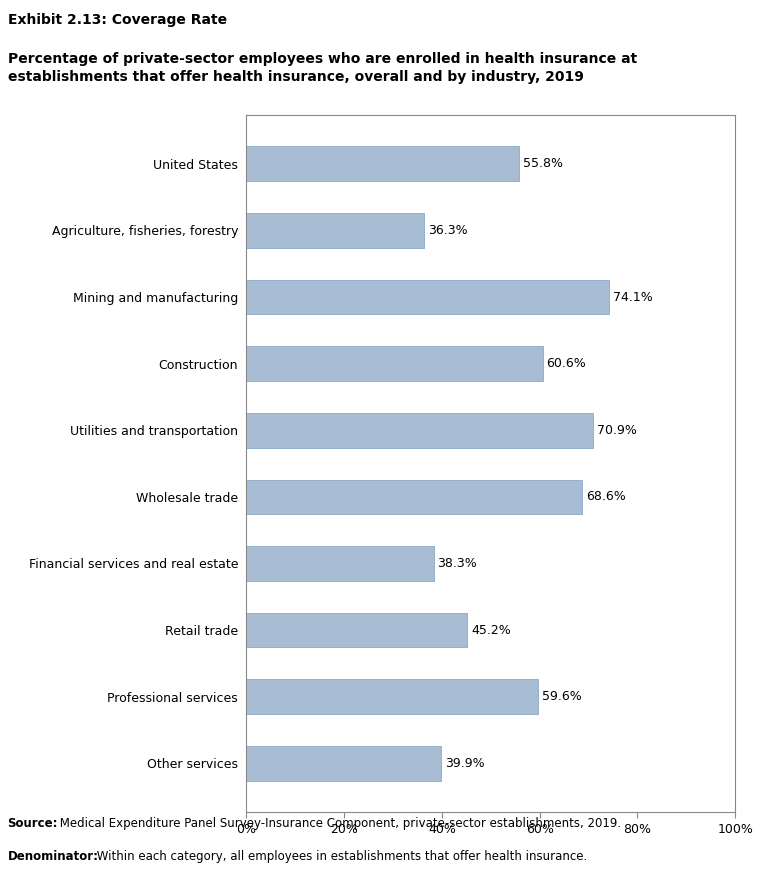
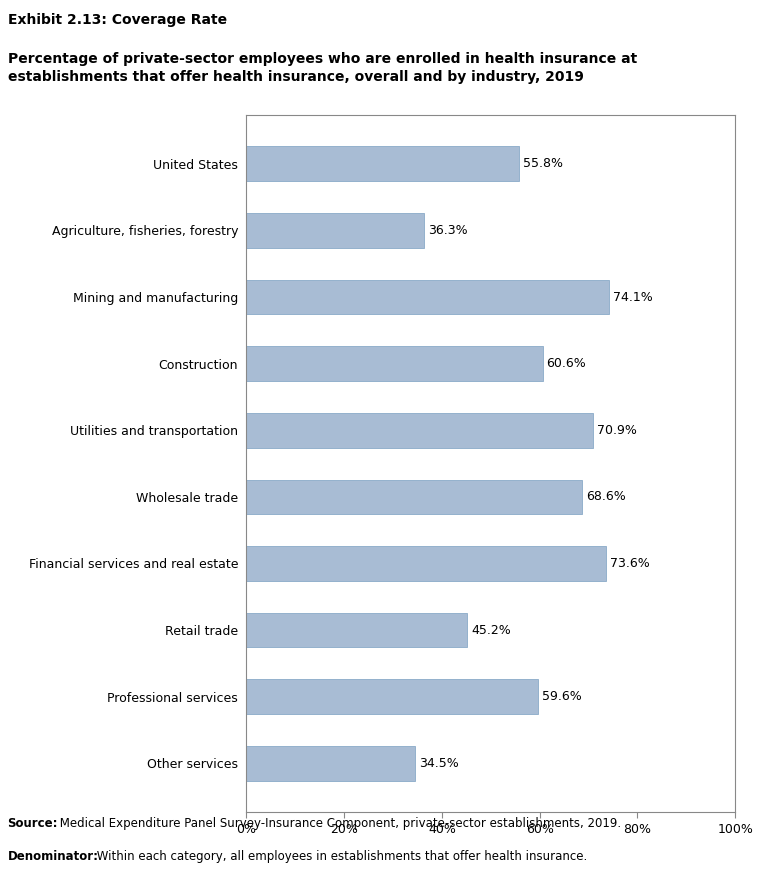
Financial services and real estate: 38.3% -> 73.6%
Other services: 39.9% -> 34.5%
